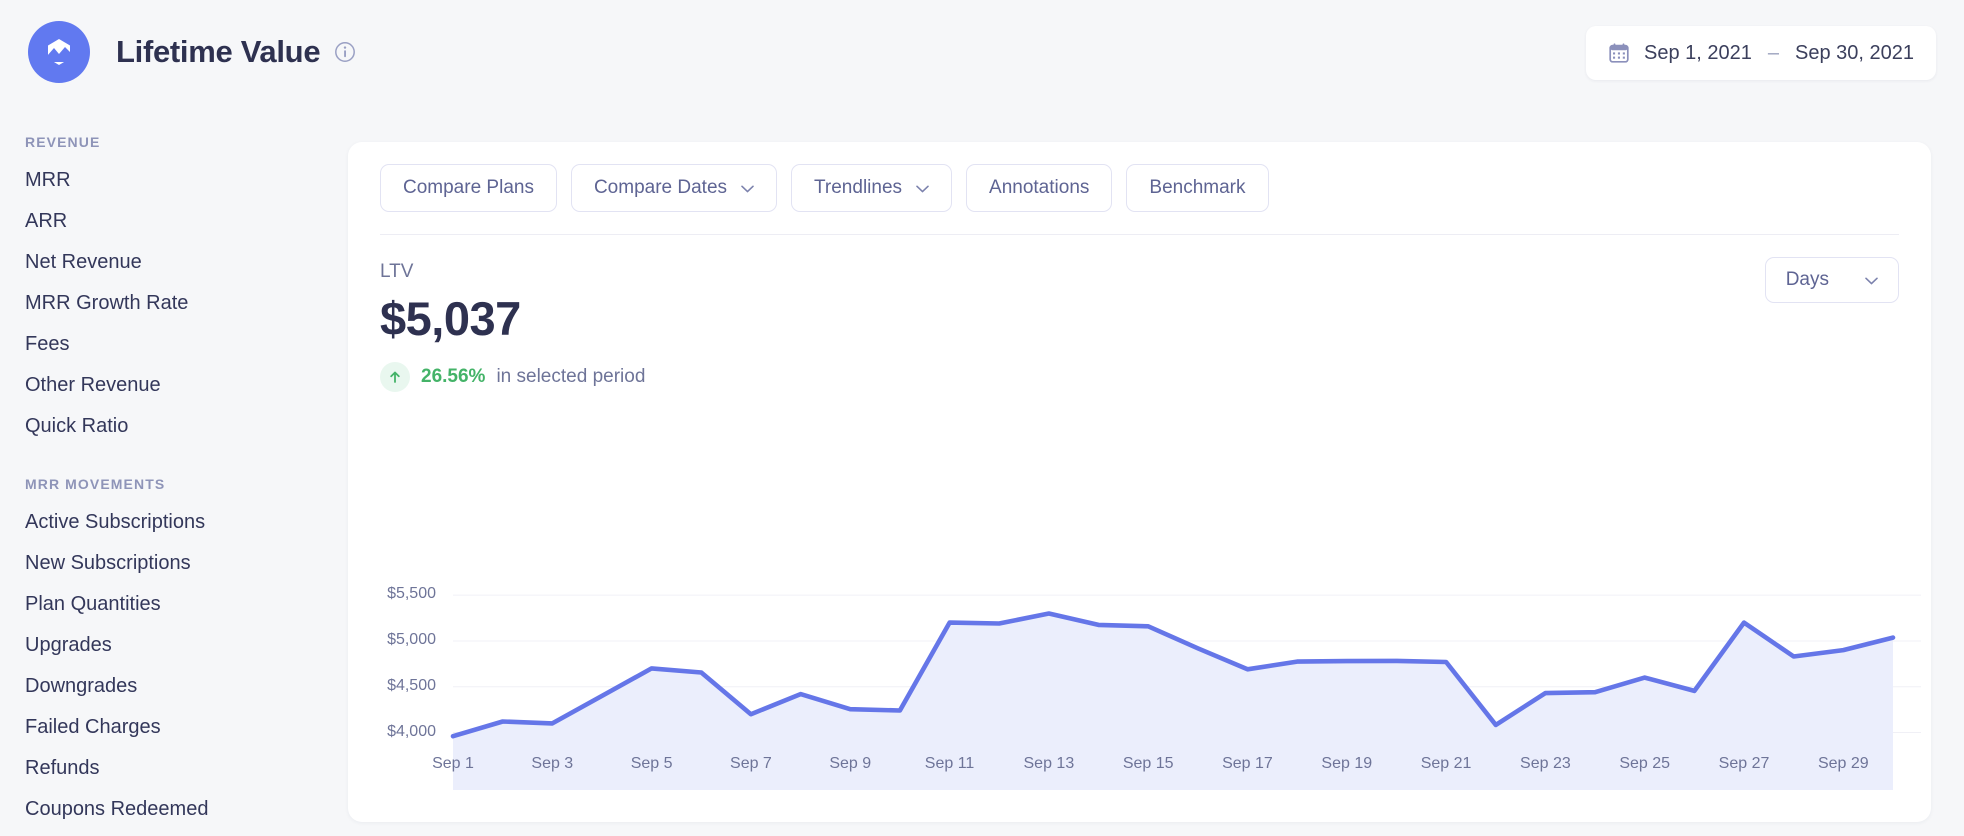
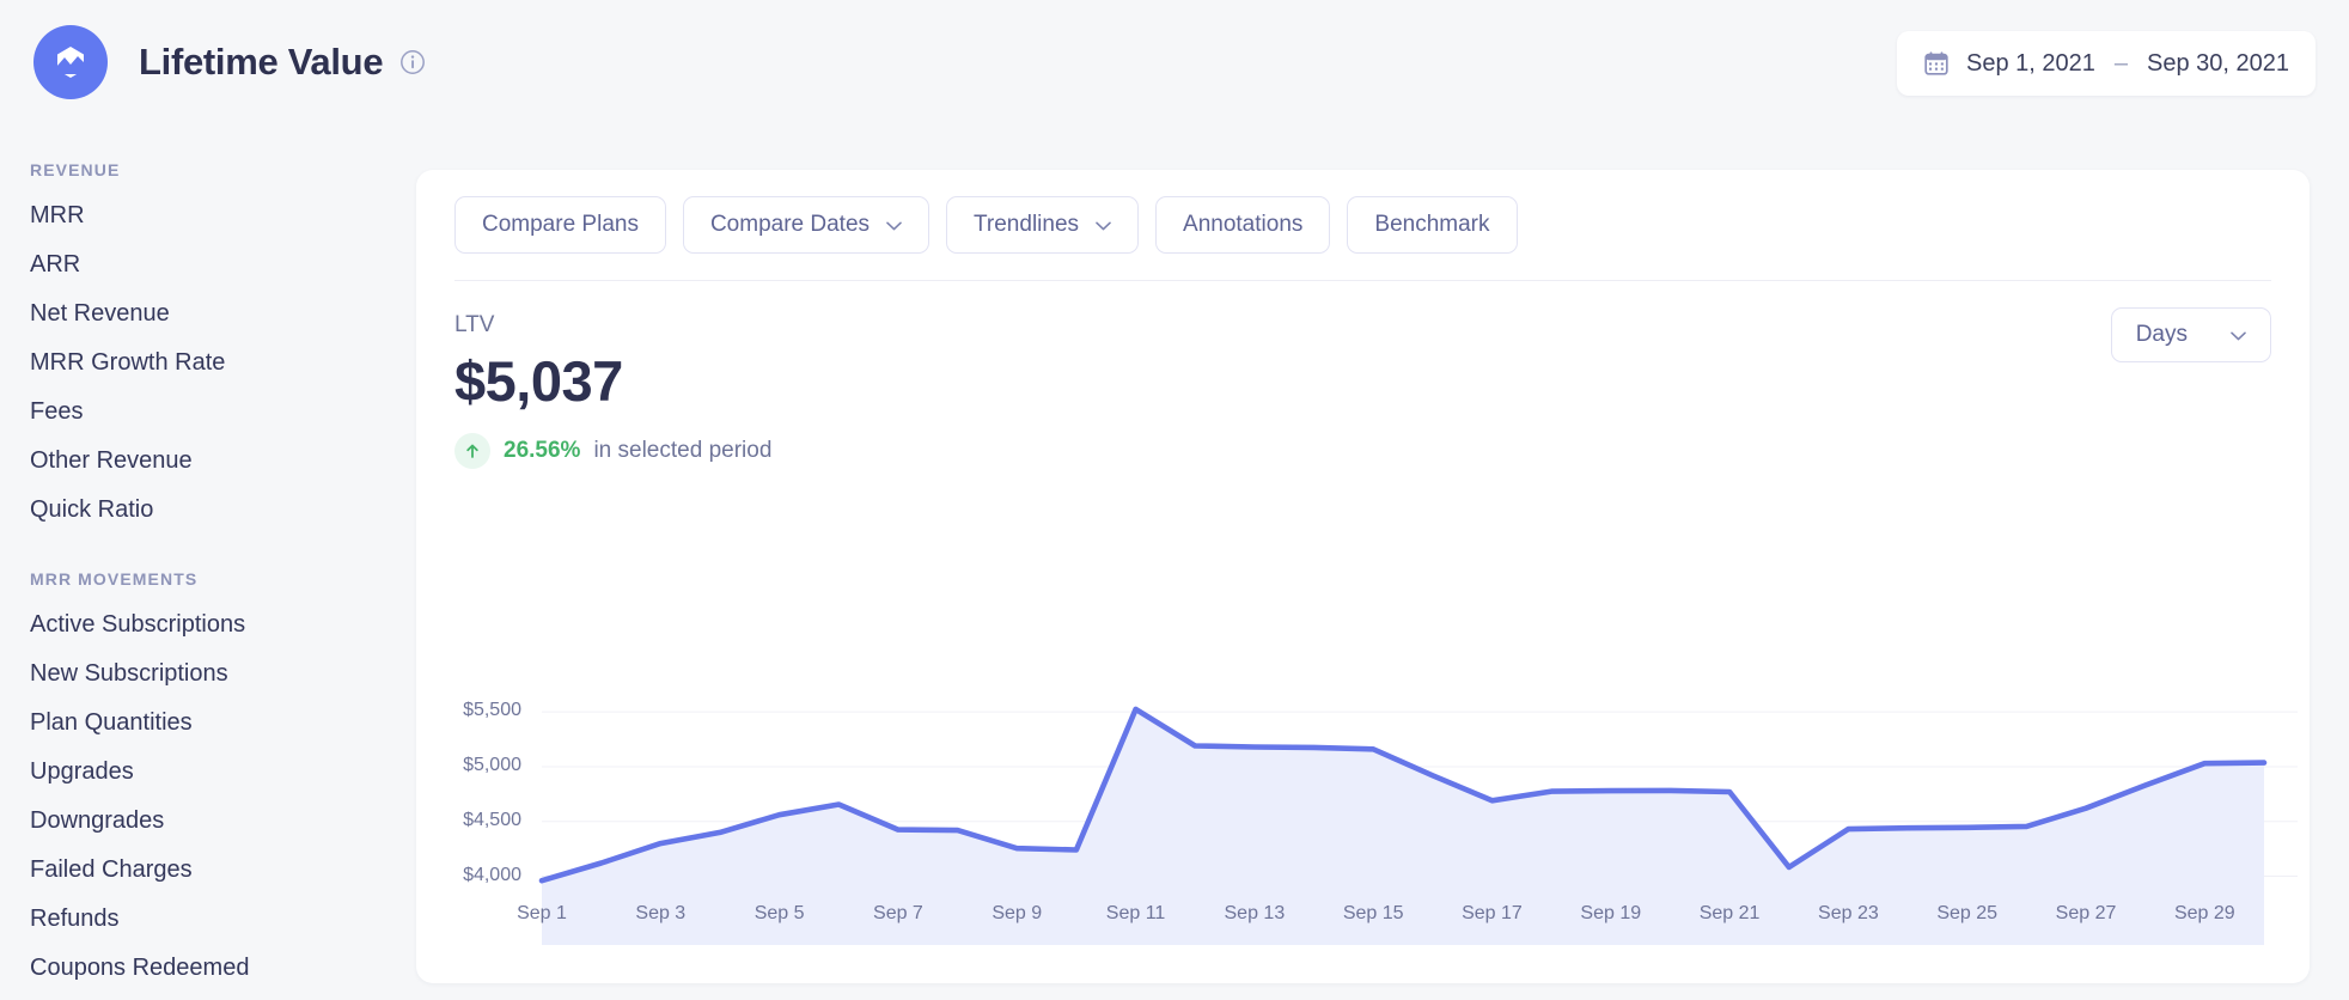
Sep 3: $4100 -> $4300
Sep 5: $4700 -> $4600
Sep 7: $4200 -> $4400
Sep 11: $5200 -> $5500
Sep 13: $5300 -> $5200
Sep 25: $4600 -> $4400
Sep 27: $5200 -> $4600
Sep 29: $4900 -> $5000
